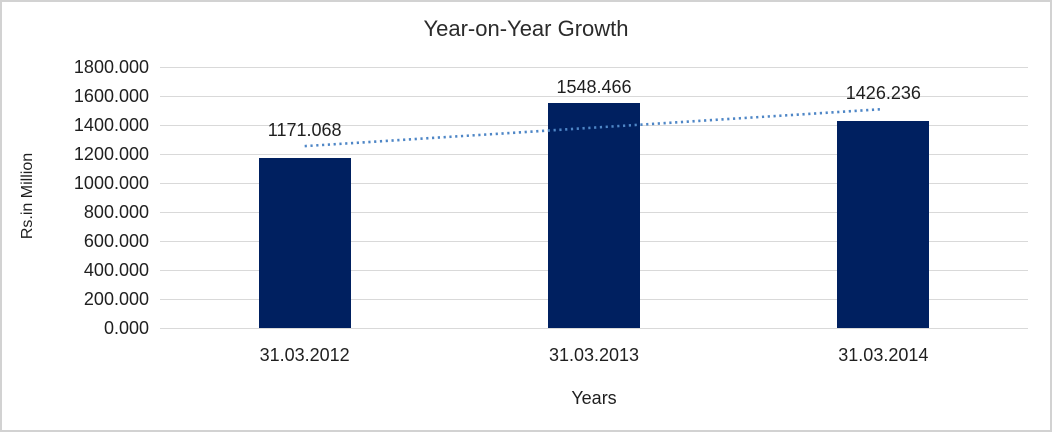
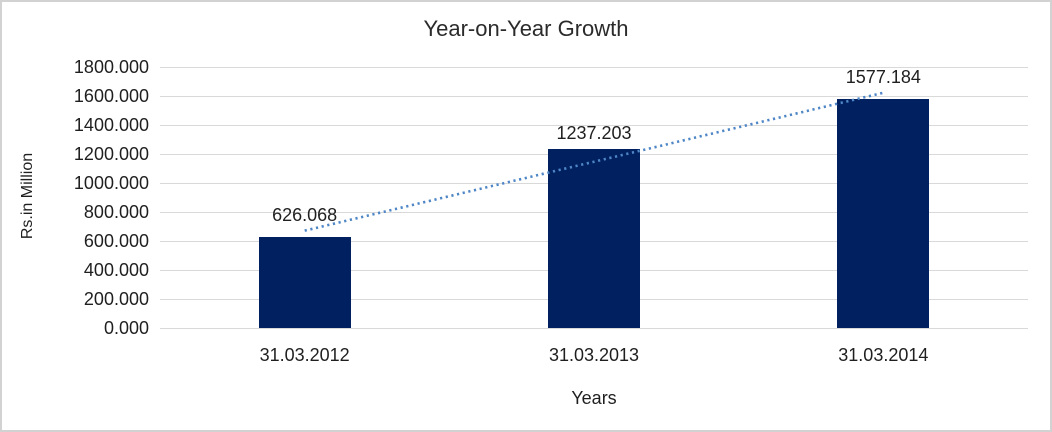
31.03.2012: 1171.068 -> 626.068
31.03.2013: 1548.466 -> 1237.203
31.03.2014: 1426.236 -> 1577.184
